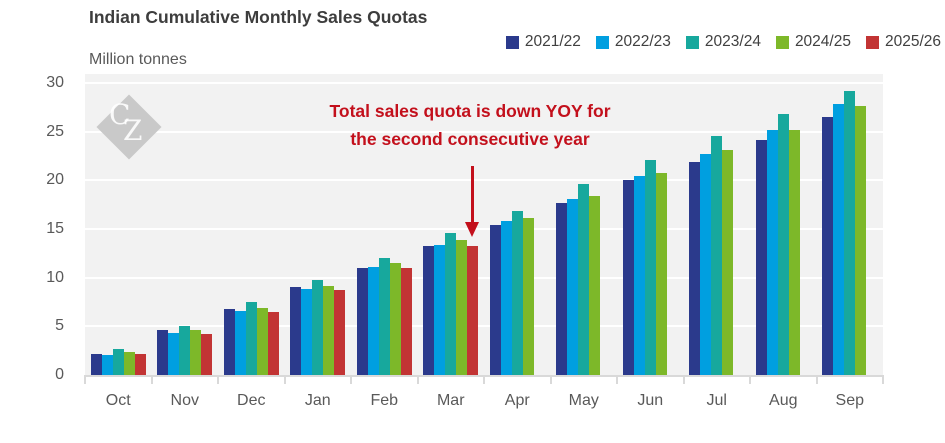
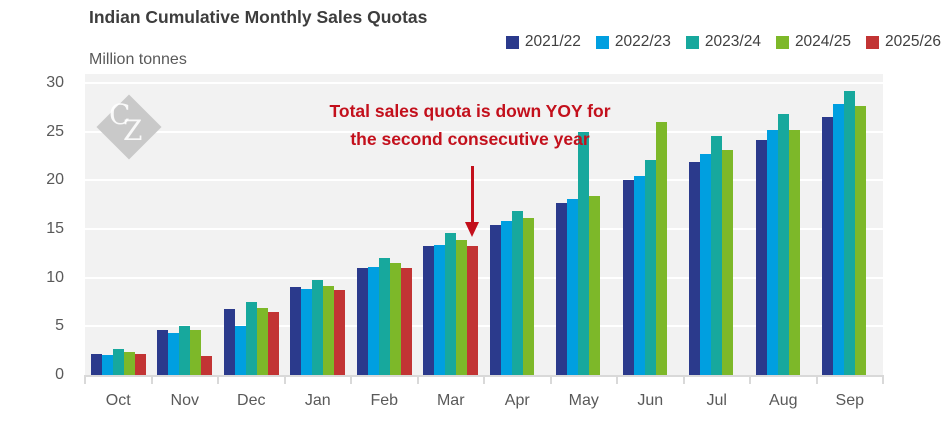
2025/26/Nov: 4 -> 2
2022/23/Dec: 7 -> 5
2023/24/May: 20 -> 25
2024/25/Jun: 21 -> 26
